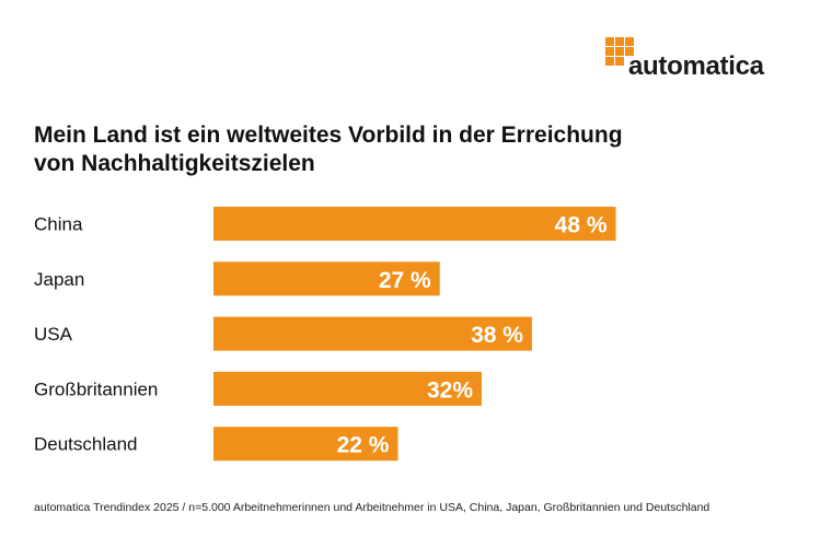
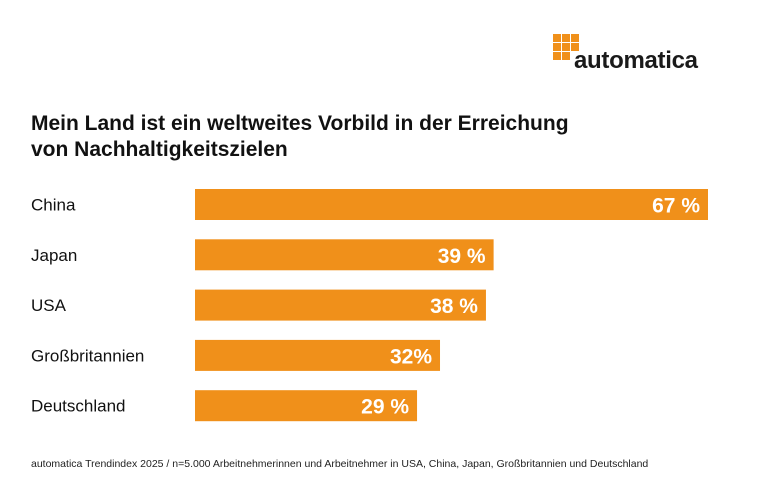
China: 48 -> 67
Japan: 27 -> 39
Deutschland: 22 -> 29
